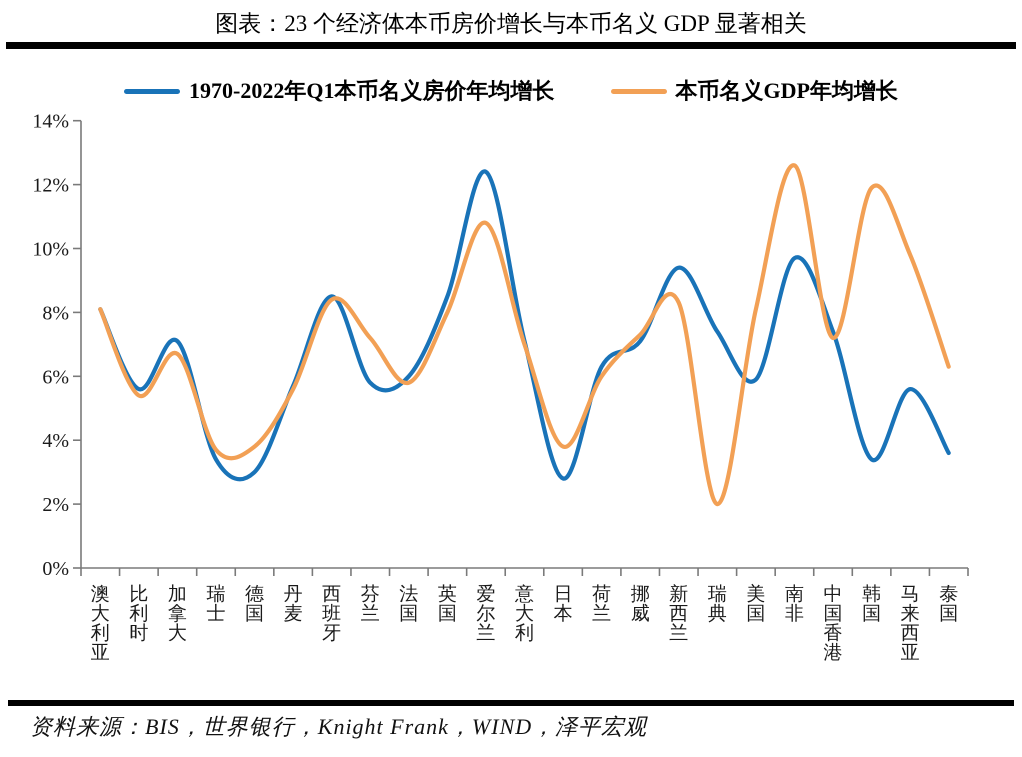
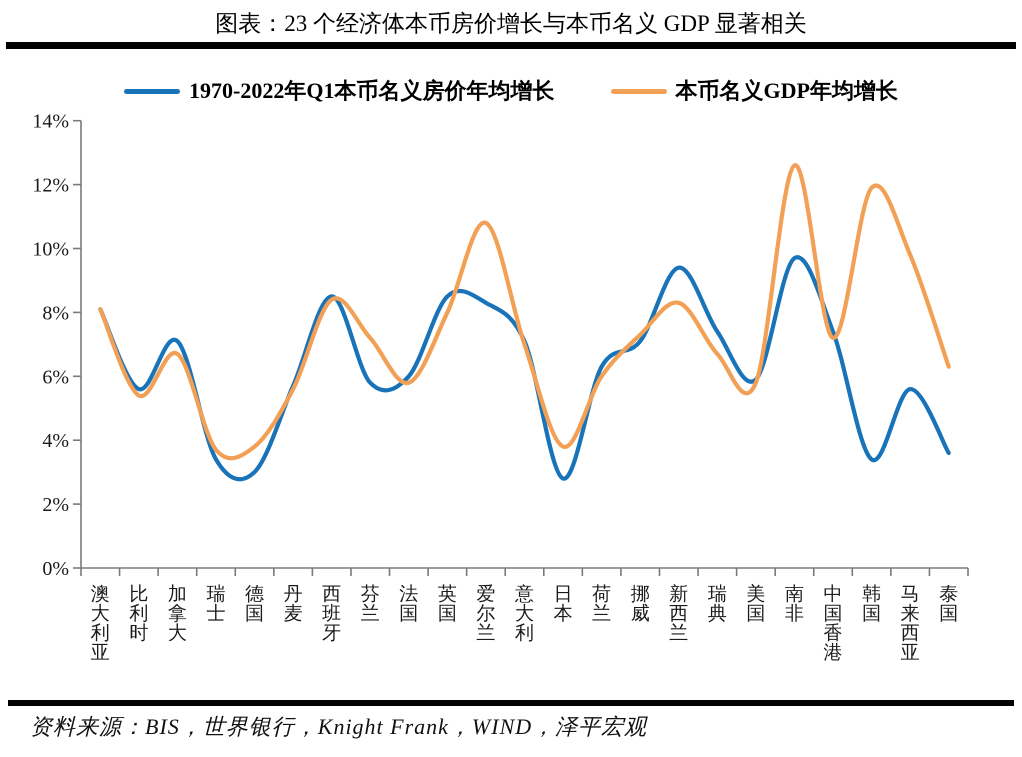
1970-2022年Q1本币名义房价年均增长/爱尔兰: 12.4% -> 8.3%
本币名义GDP年均增长/瑞典: 2.0% -> 6.7%
本币名义GDP年均增长/美国: 8.1% -> 5.8%
